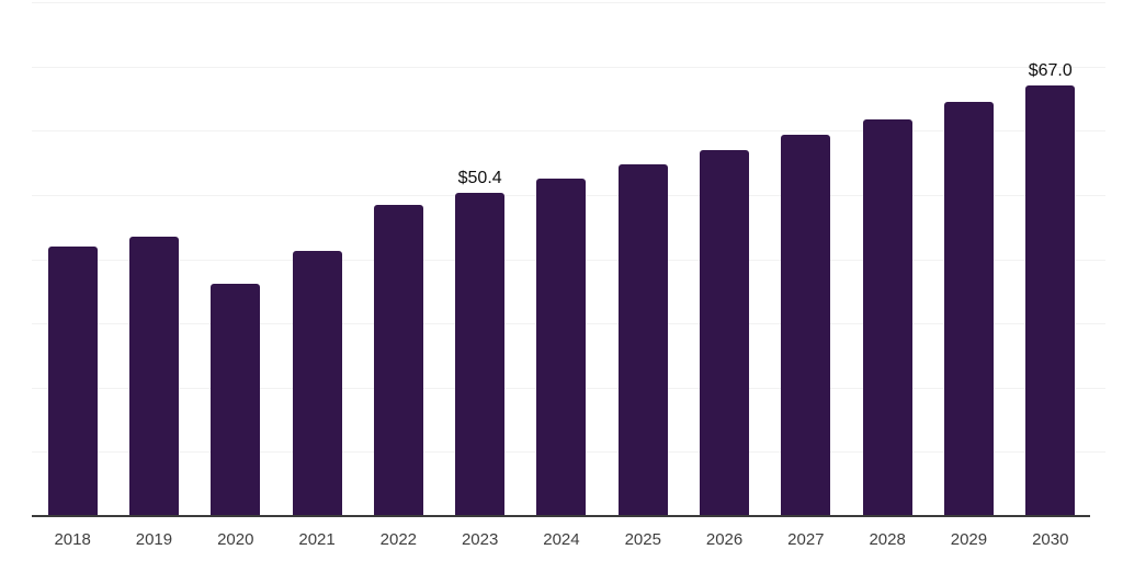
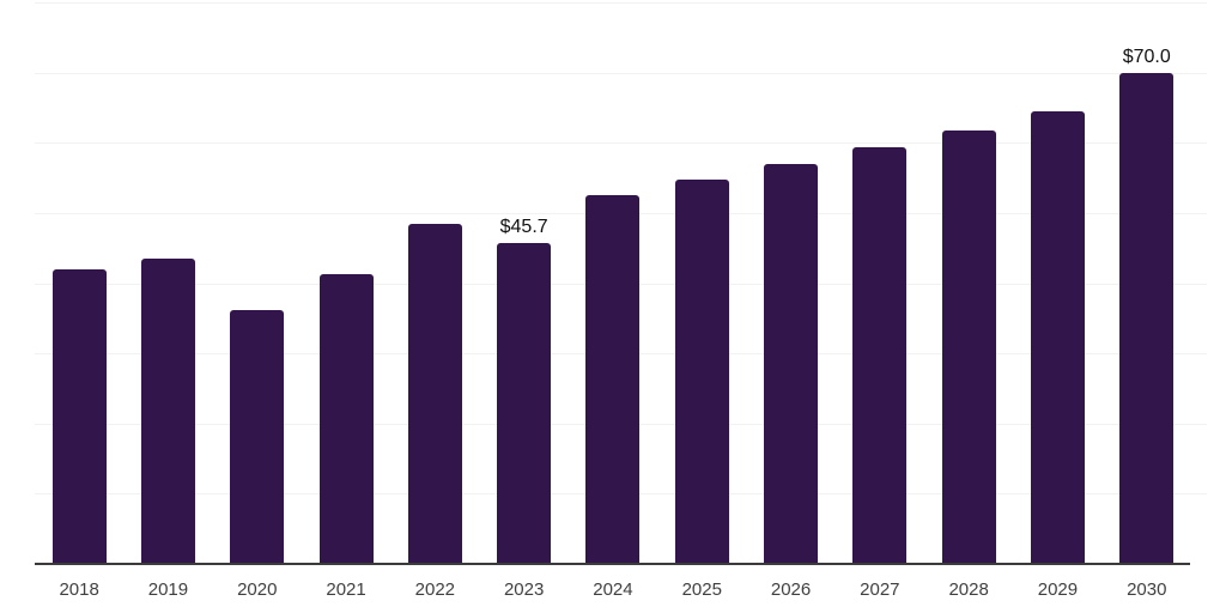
2023: $50.4 -> $45.7
2030: $67.0 -> $70.0
